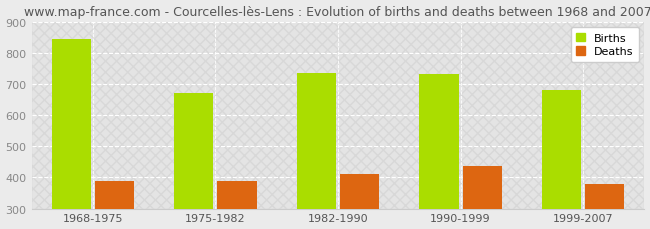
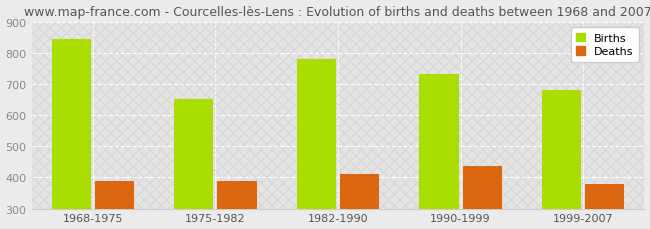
Births/1975-1982: 670 -> 651
Births/1982-1990: 735 -> 780
